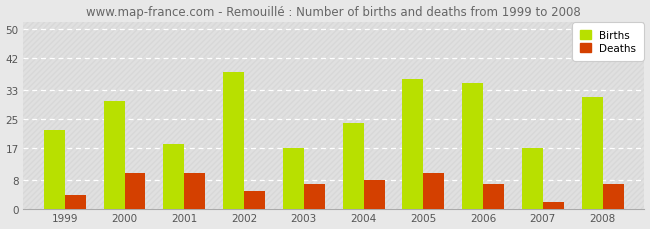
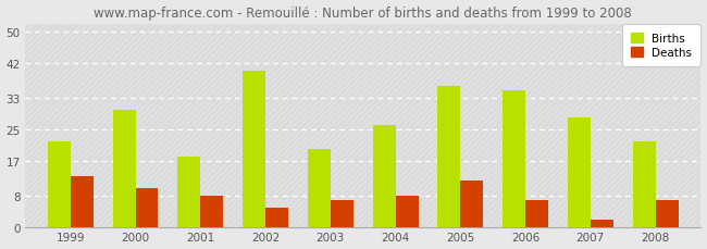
Deaths/1999: 4 -> 13
Deaths/2001: 10 -> 8
Births/2002: 38 -> 40
Births/2003: 17 -> 20
Births/2004: 24 -> 26
Deaths/2005: 10 -> 12
Births/2007: 17 -> 28
Births/2008: 31 -> 22
